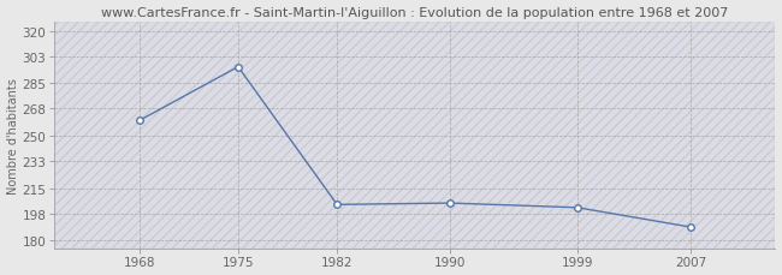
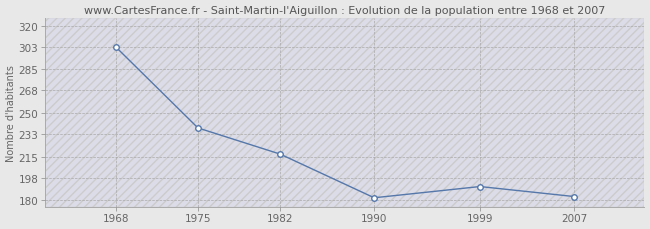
1968: 260 -> 303
1975: 296 -> 238
1982: 204 -> 217
1990: 205 -> 182
1999: 202 -> 191
2007: 189 -> 183
